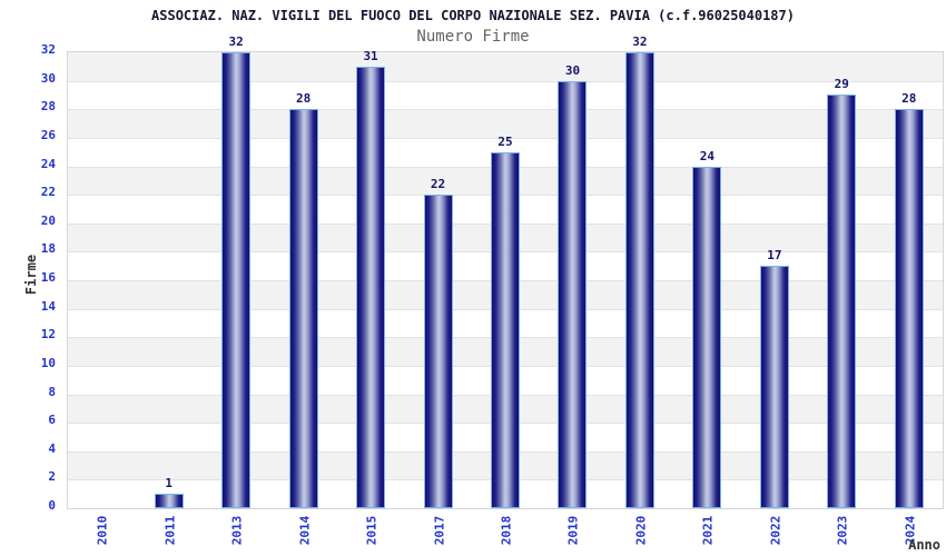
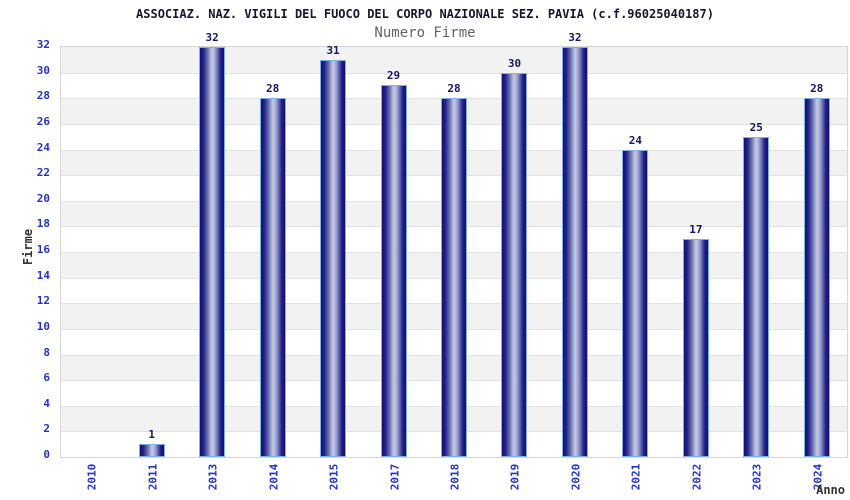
2017: 22 -> 29
2018: 25 -> 28
2023: 29 -> 25
